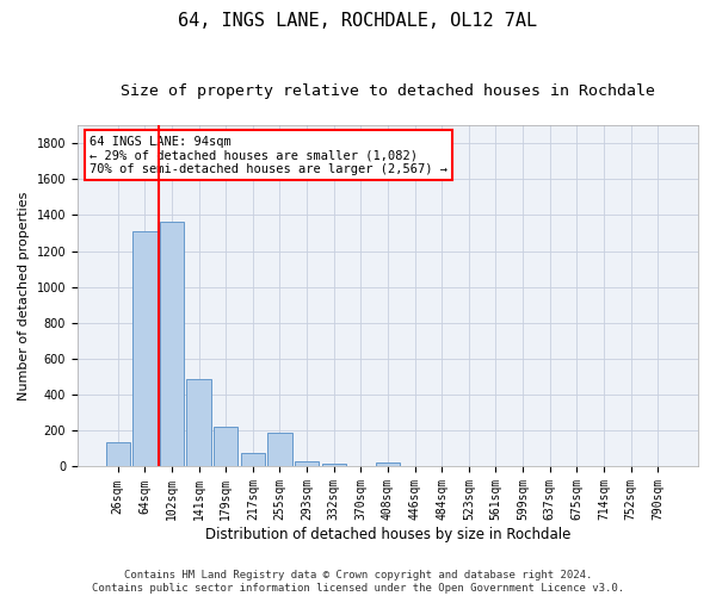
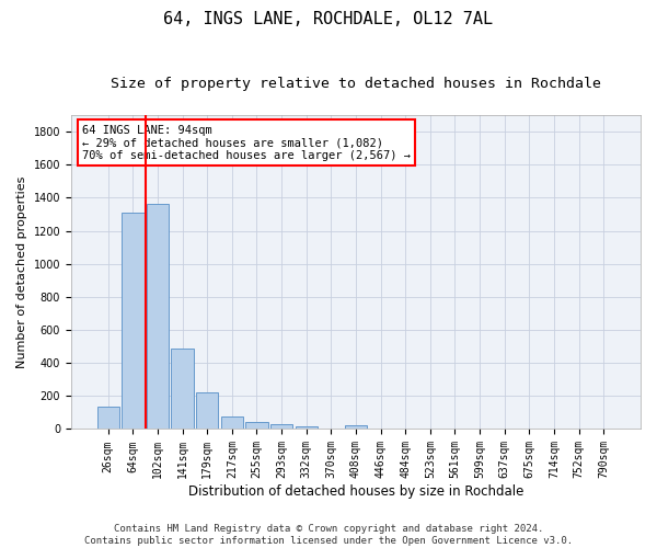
255sqm: 190 -> 40
